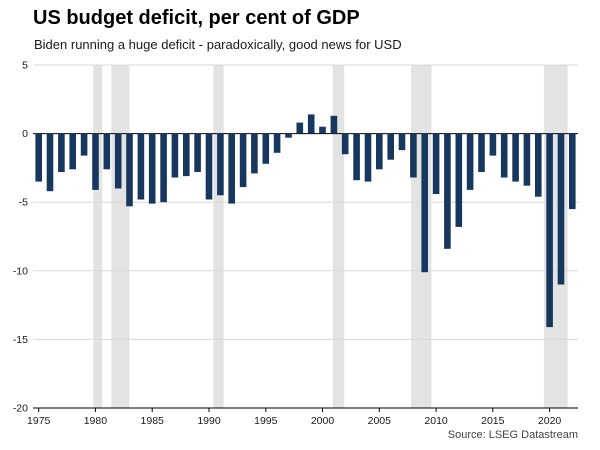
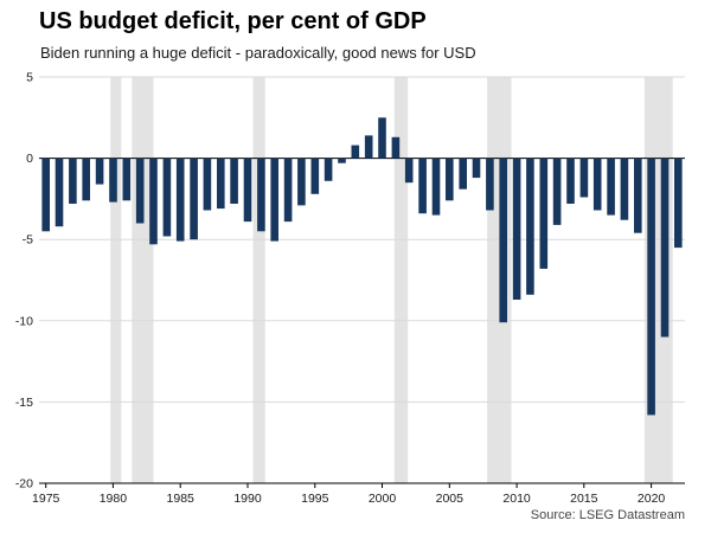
1975: -3.5 -> -4.5
1980: -4.1 -> -2.7
1990: -4.8 -> -3.9
2000: 0.5 -> 2.5
2010: -4.4 -> -8.7
2015: -1.6 -> -2.4
2020: -14.1 -> -15.8
